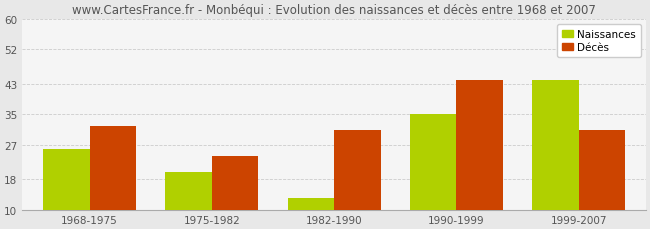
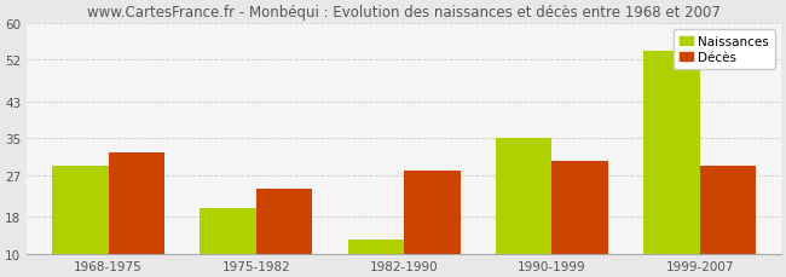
Naissances/1968-1975: 26 -> 29
Décès/1982-1990: 31 -> 28
Décès/1990-1999: 44 -> 30
Naissances/1999-2007: 44 -> 54
Décès/1999-2007: 31 -> 29
